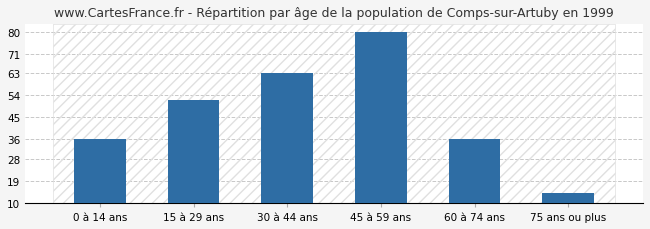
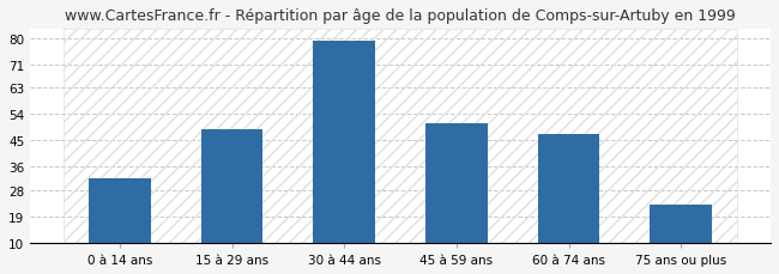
0 à 14 ans: 36 -> 32
15 à 29 ans: 52 -> 49
30 à 44 ans: 63 -> 79
45 à 59 ans: 80 -> 51
60 à 74 ans: 36 -> 47
75 ans ou plus: 14 -> 23
